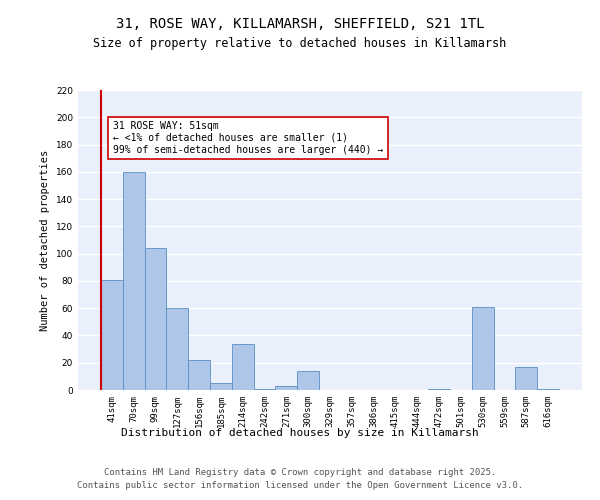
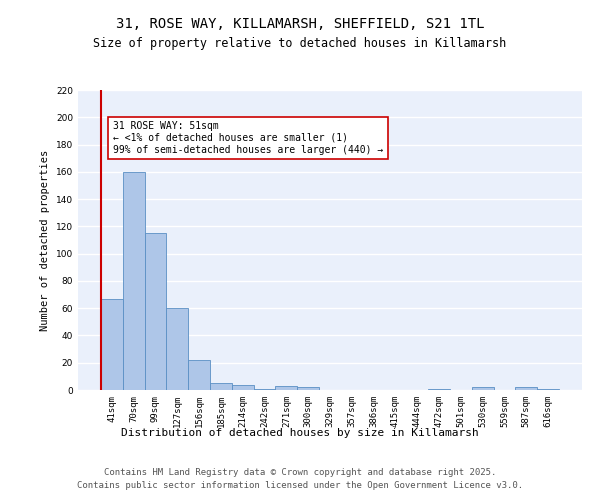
41sqm: 81 -> 67
99sqm: 104 -> 115
214sqm: 34 -> 4
300sqm: 14 -> 2
530sqm: 61 -> 2
587sqm: 17 -> 2
